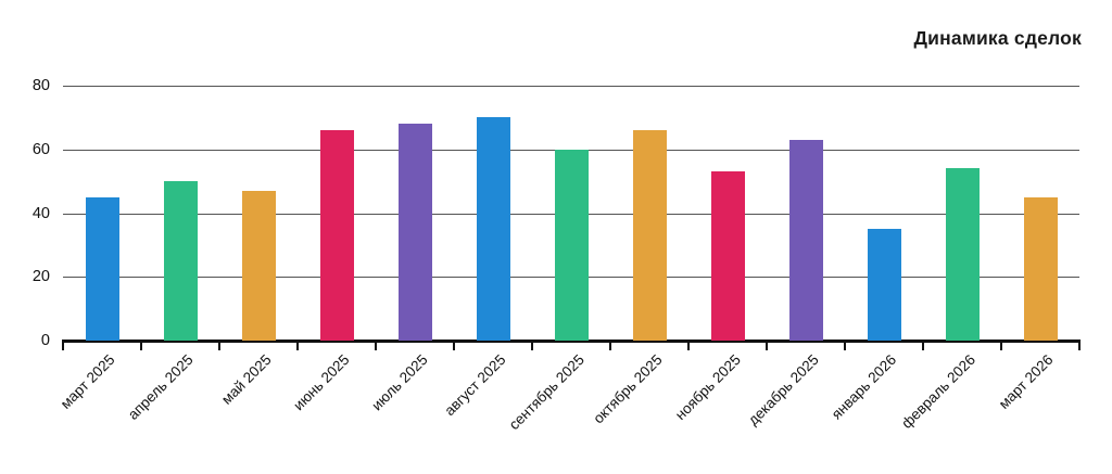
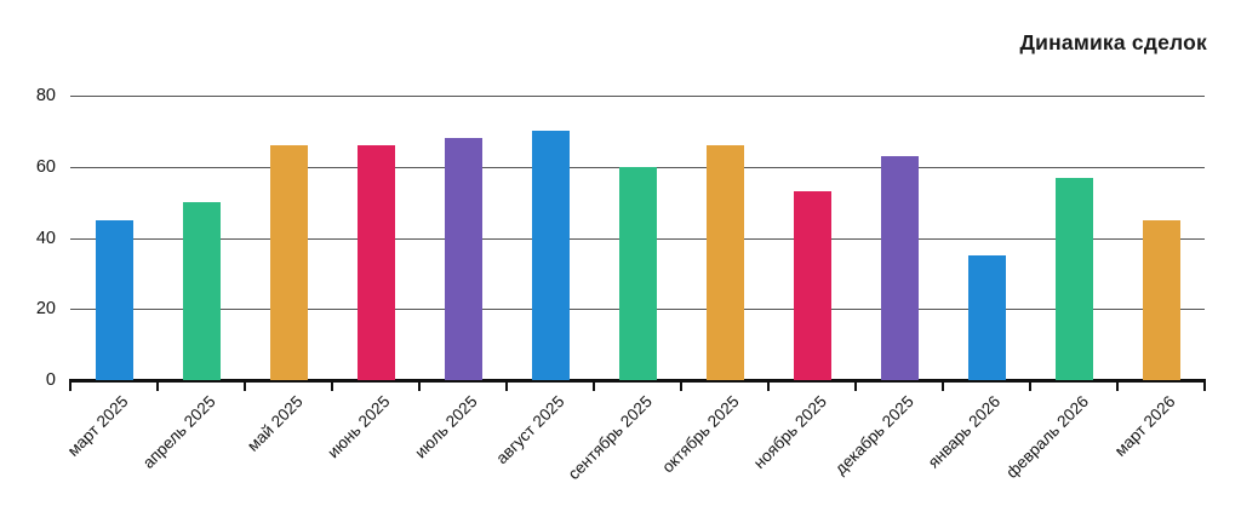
май 2025: 47 -> 66
февраль 2026: 54 -> 57
